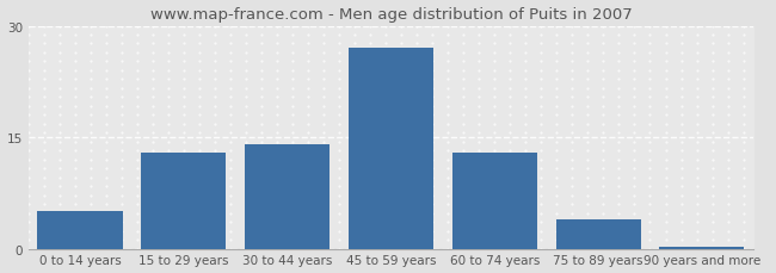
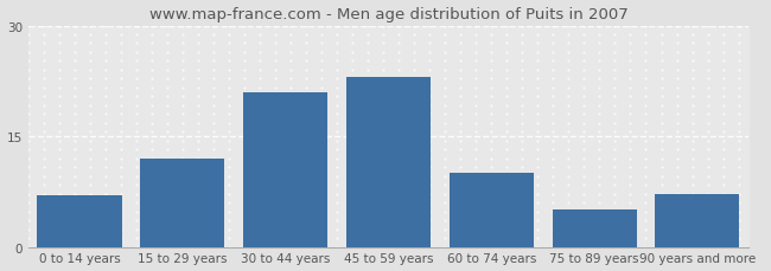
0 to 14 years: 5.0 -> 7.0
15 to 29 years: 13.0 -> 12.0
30 to 44 years: 14.0 -> 21.0
45 to 59 years: 27.0 -> 23.0
60 to 74 years: 13.0 -> 10.0
75 to 89 years: 4.0 -> 5.0
90 years and more: 0.3 -> 7.2
